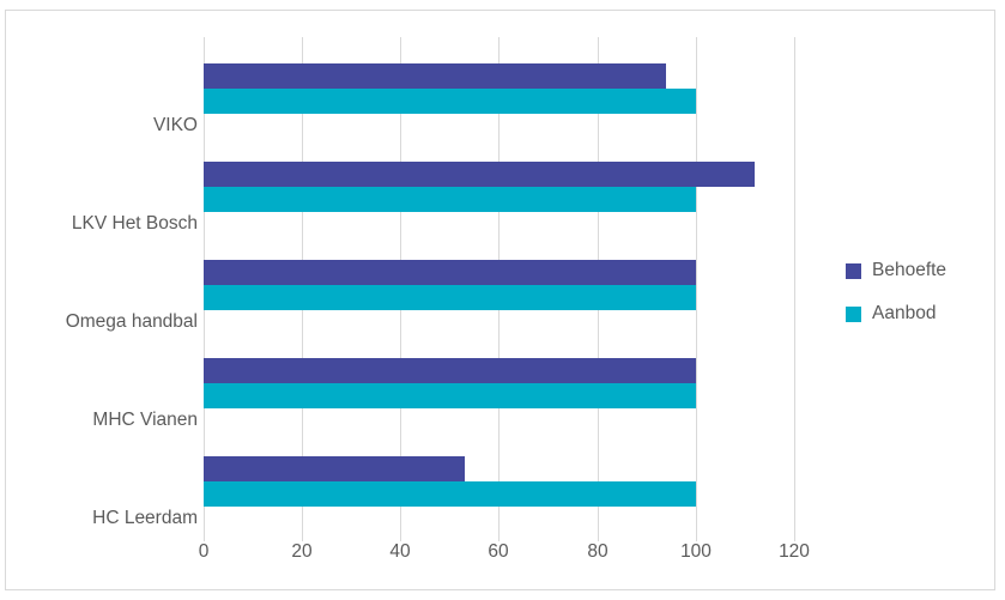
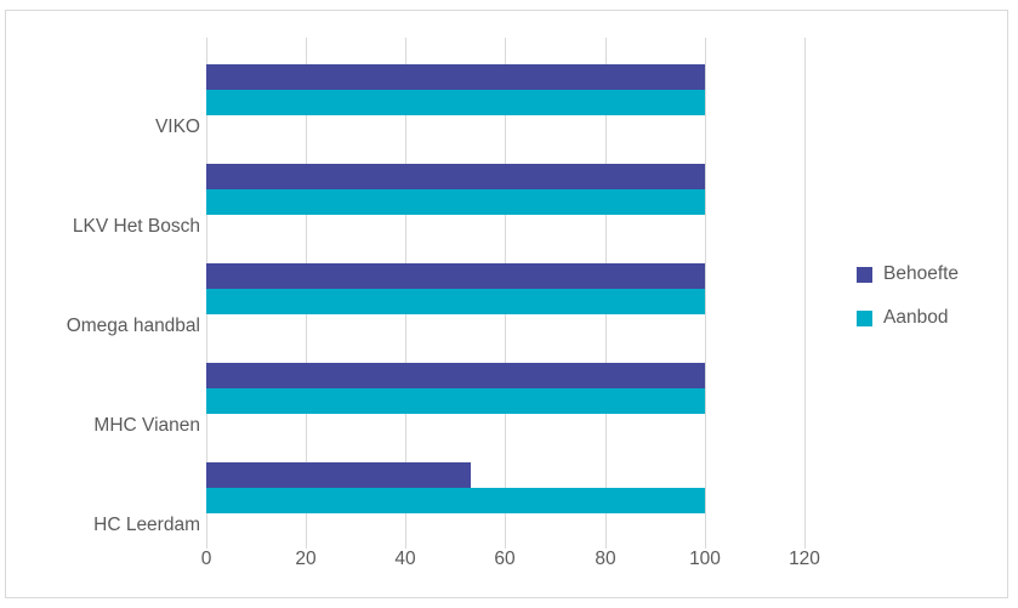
Behoefte/LKV Het Bosch: 112 -> 100
Behoefte/VIKO: 94 -> 100
